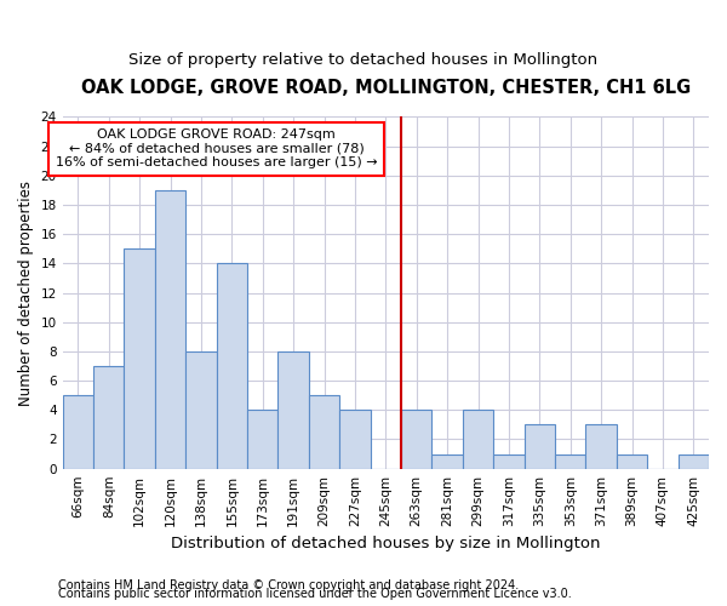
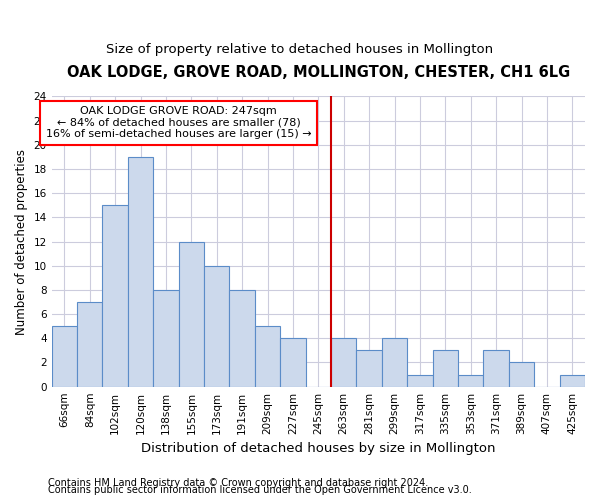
155sqm: 14 -> 12
173sqm: 4 -> 10
281sqm: 1 -> 3
389sqm: 1 -> 2
